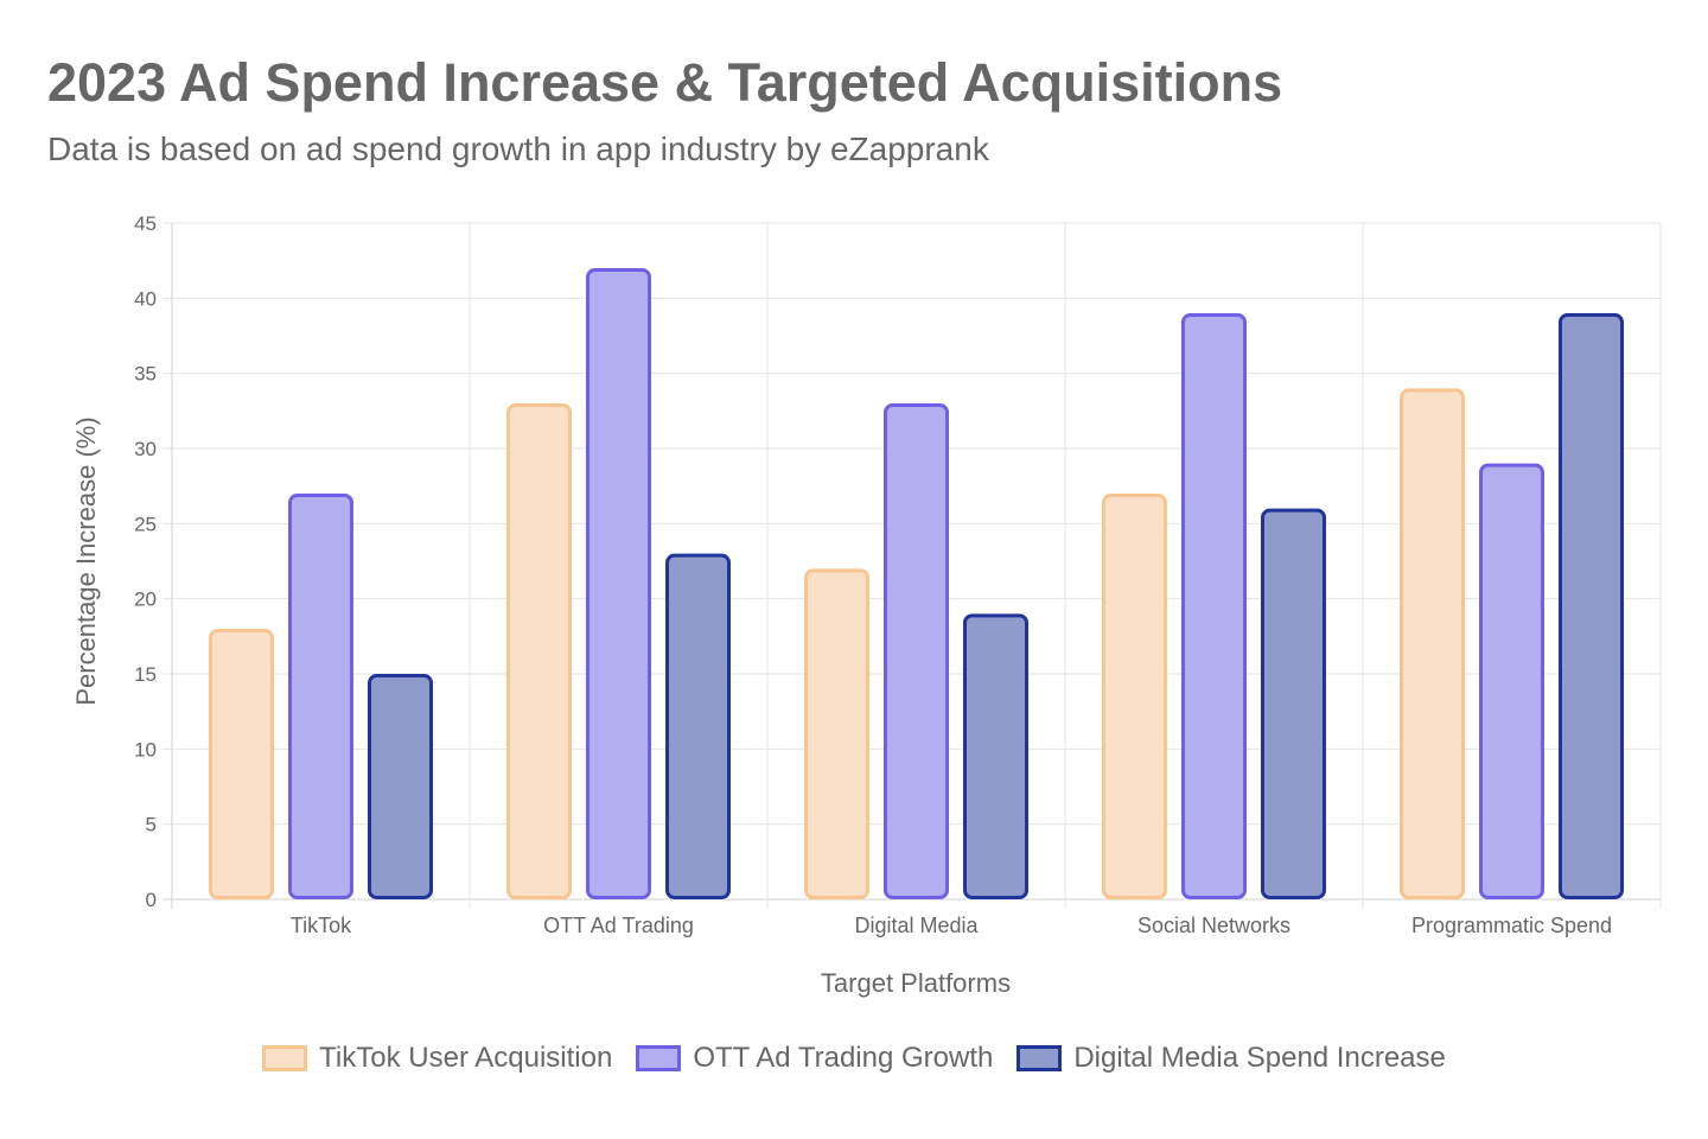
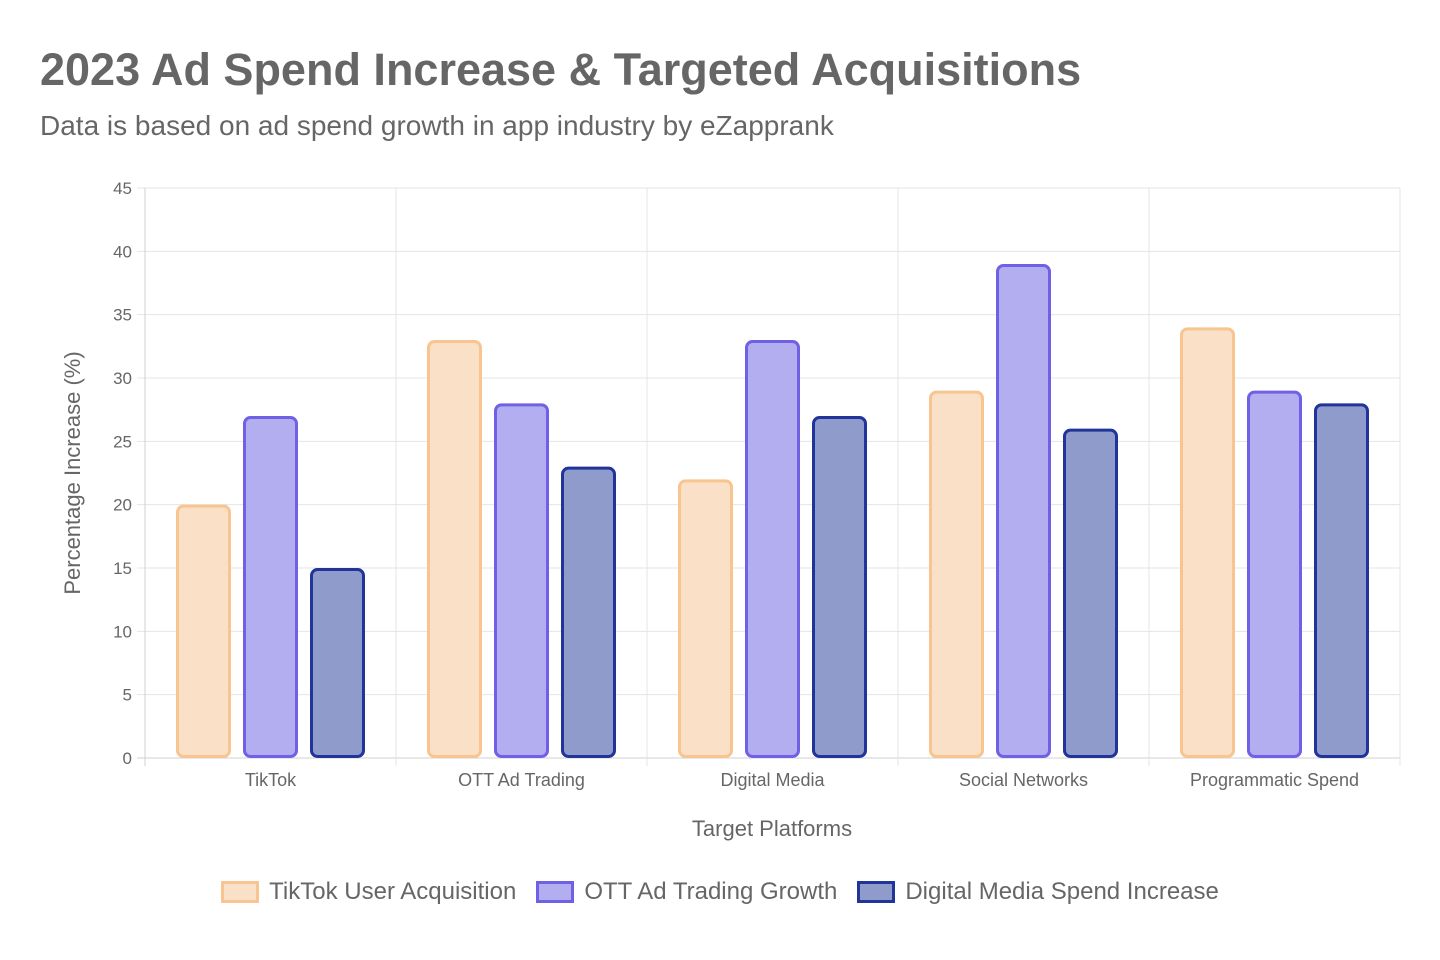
TikTok User Acquisition/TikTok: 18 -> 20
OTT Ad Trading Growth/OTT Ad Trading: 42 -> 28
Digital Media Spend Increase/Digital Media: 19 -> 27
TikTok User Acquisition/Social Networks: 27 -> 29
Digital Media Spend Increase/Programmatic Spend: 39 -> 28
